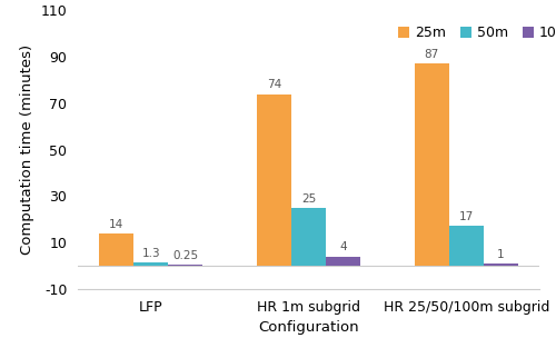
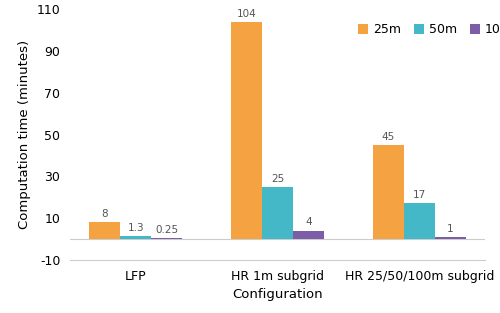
25m/LFP: 14 -> 8
25m/HR 1m subgrid: 74 -> 104
25m/HR 25/50/100m subgrid: 87 -> 45
